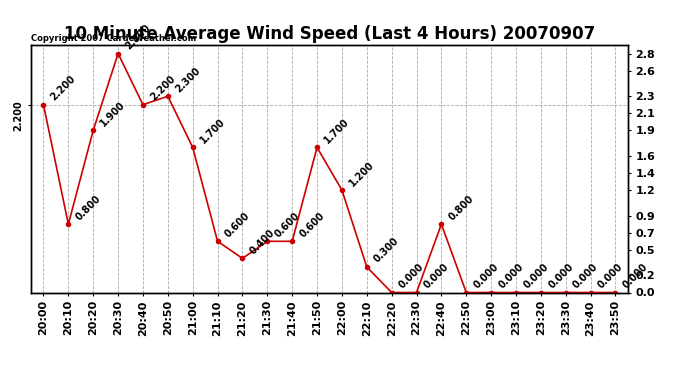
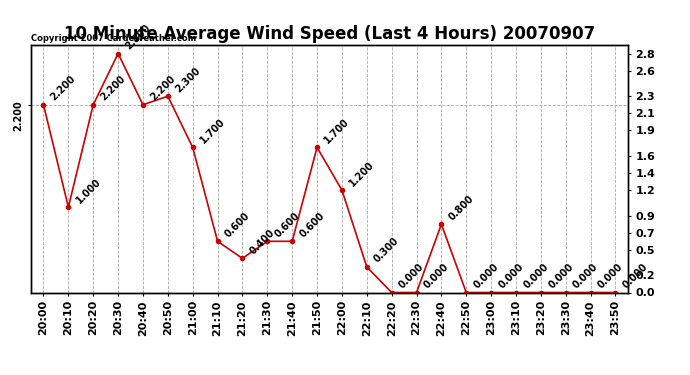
20:10: 0.800 -> 1.000
20:20: 1.900 -> 2.200
